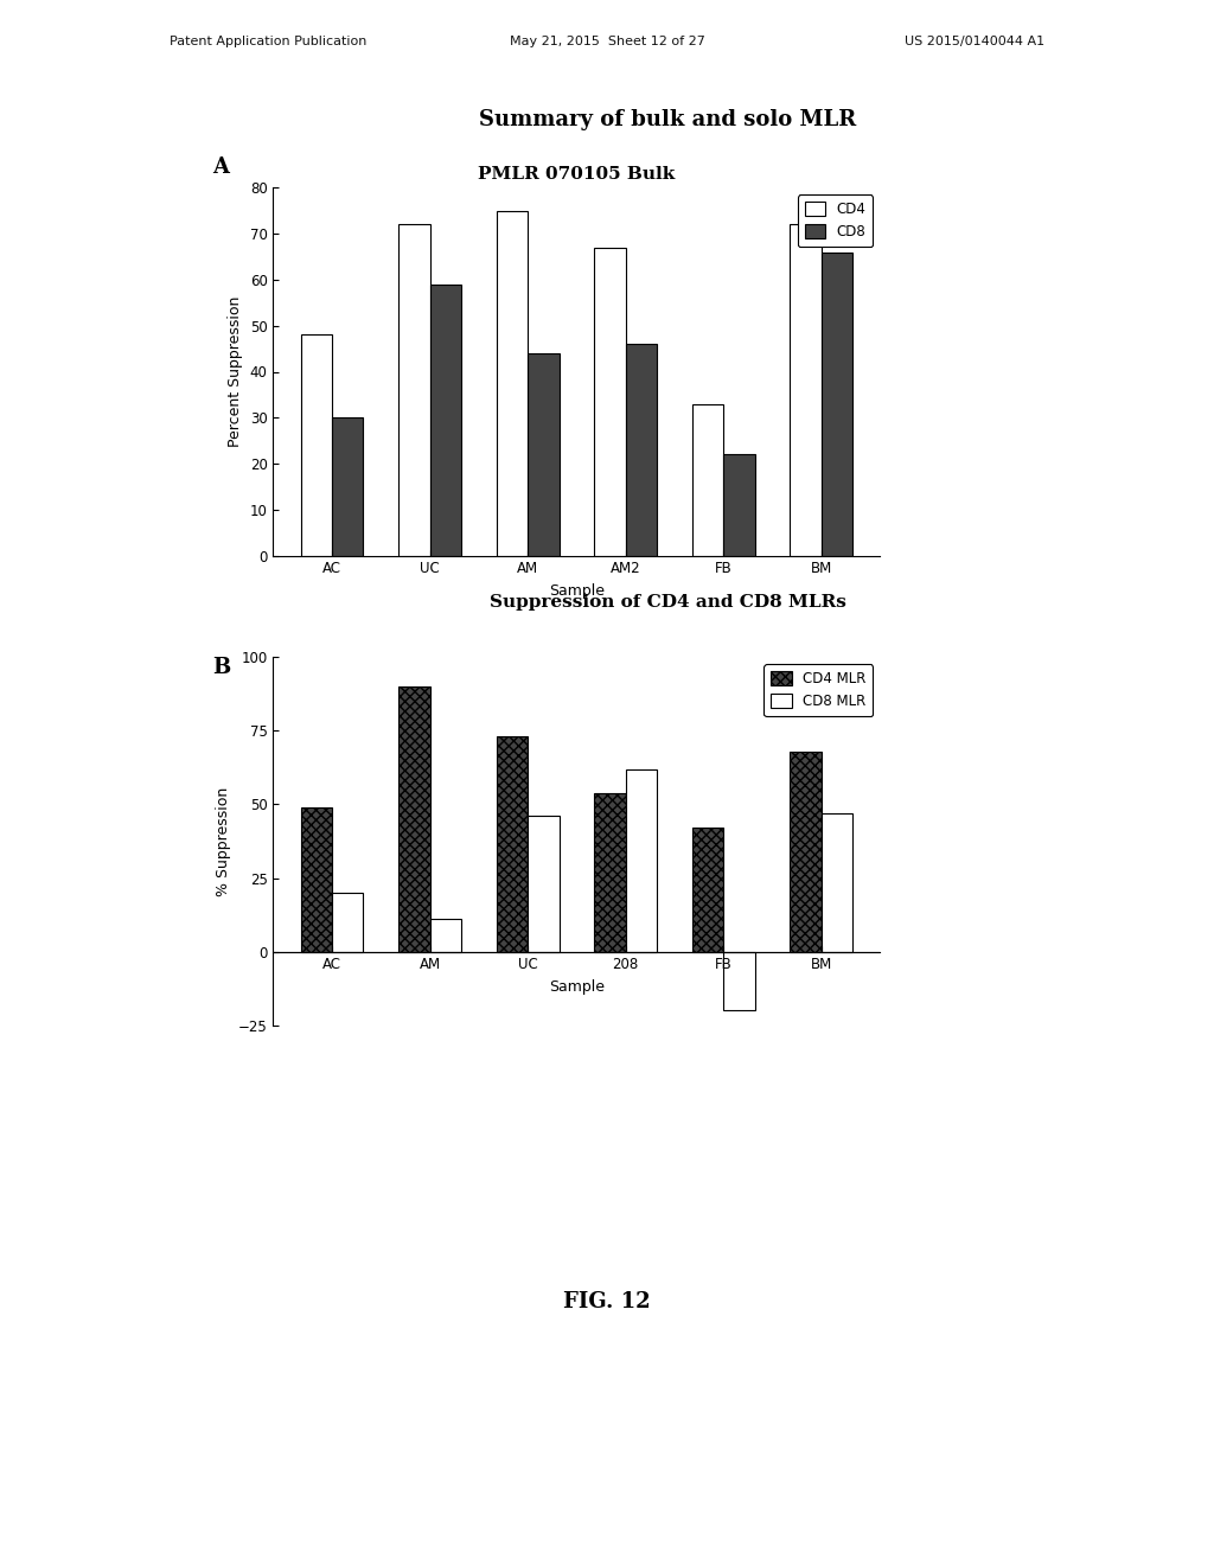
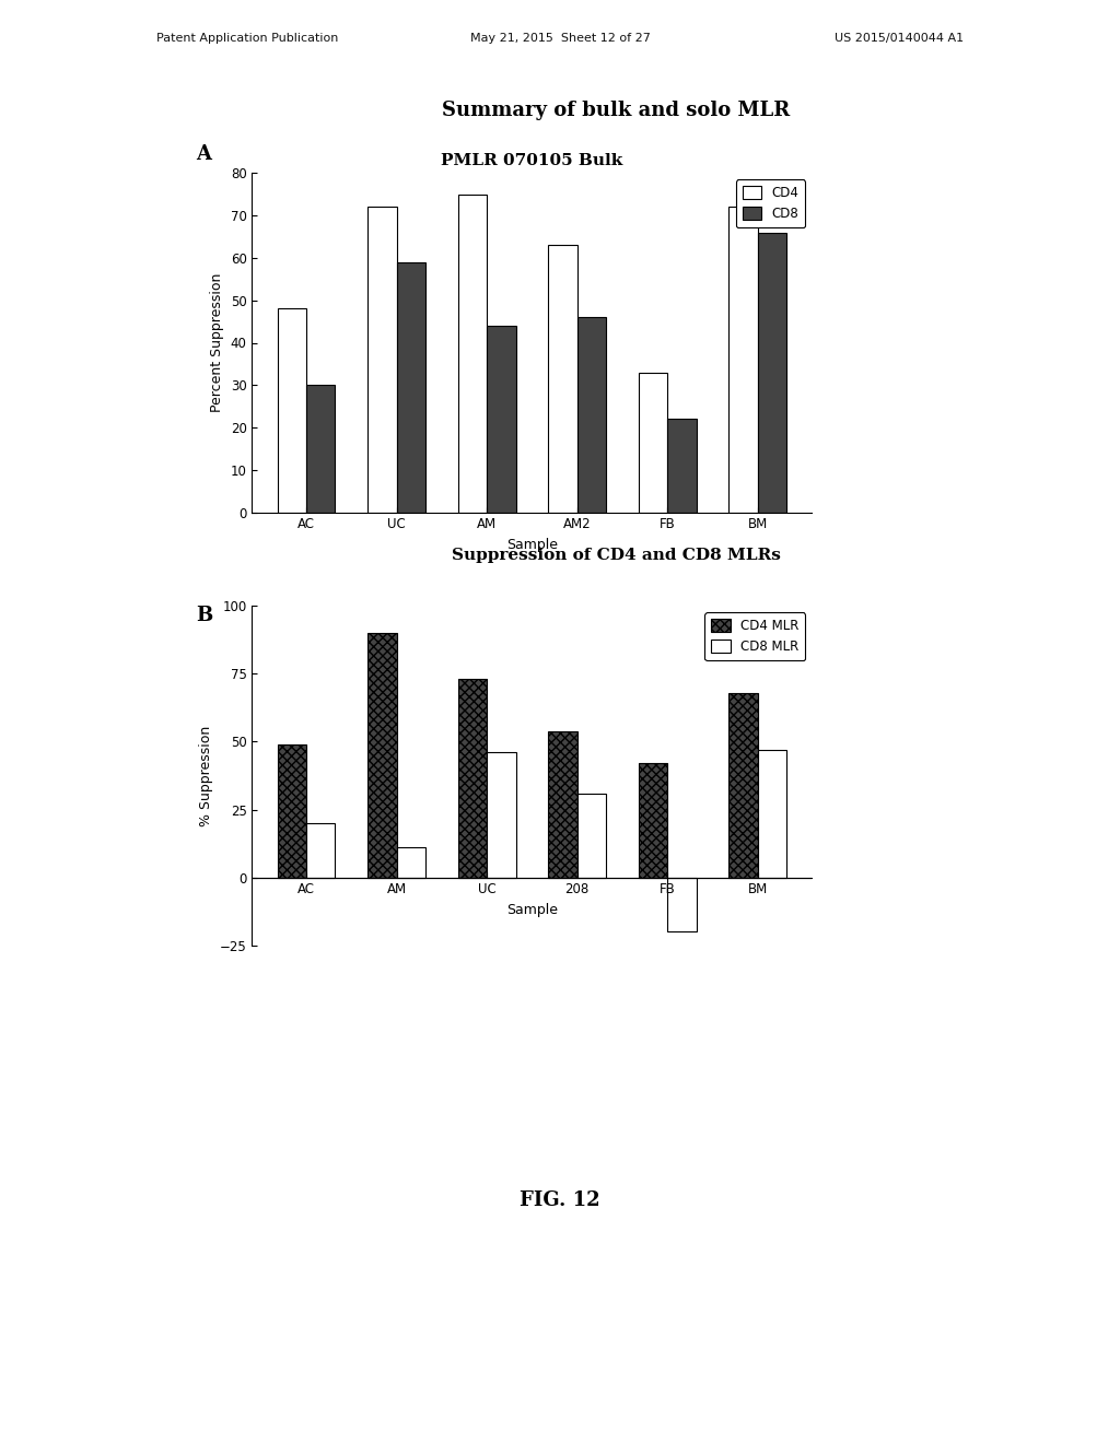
PMLR 070105 Bulk/CD4/AM2: 67 -> 63
CD8 MLR/208: 62 -> 31
